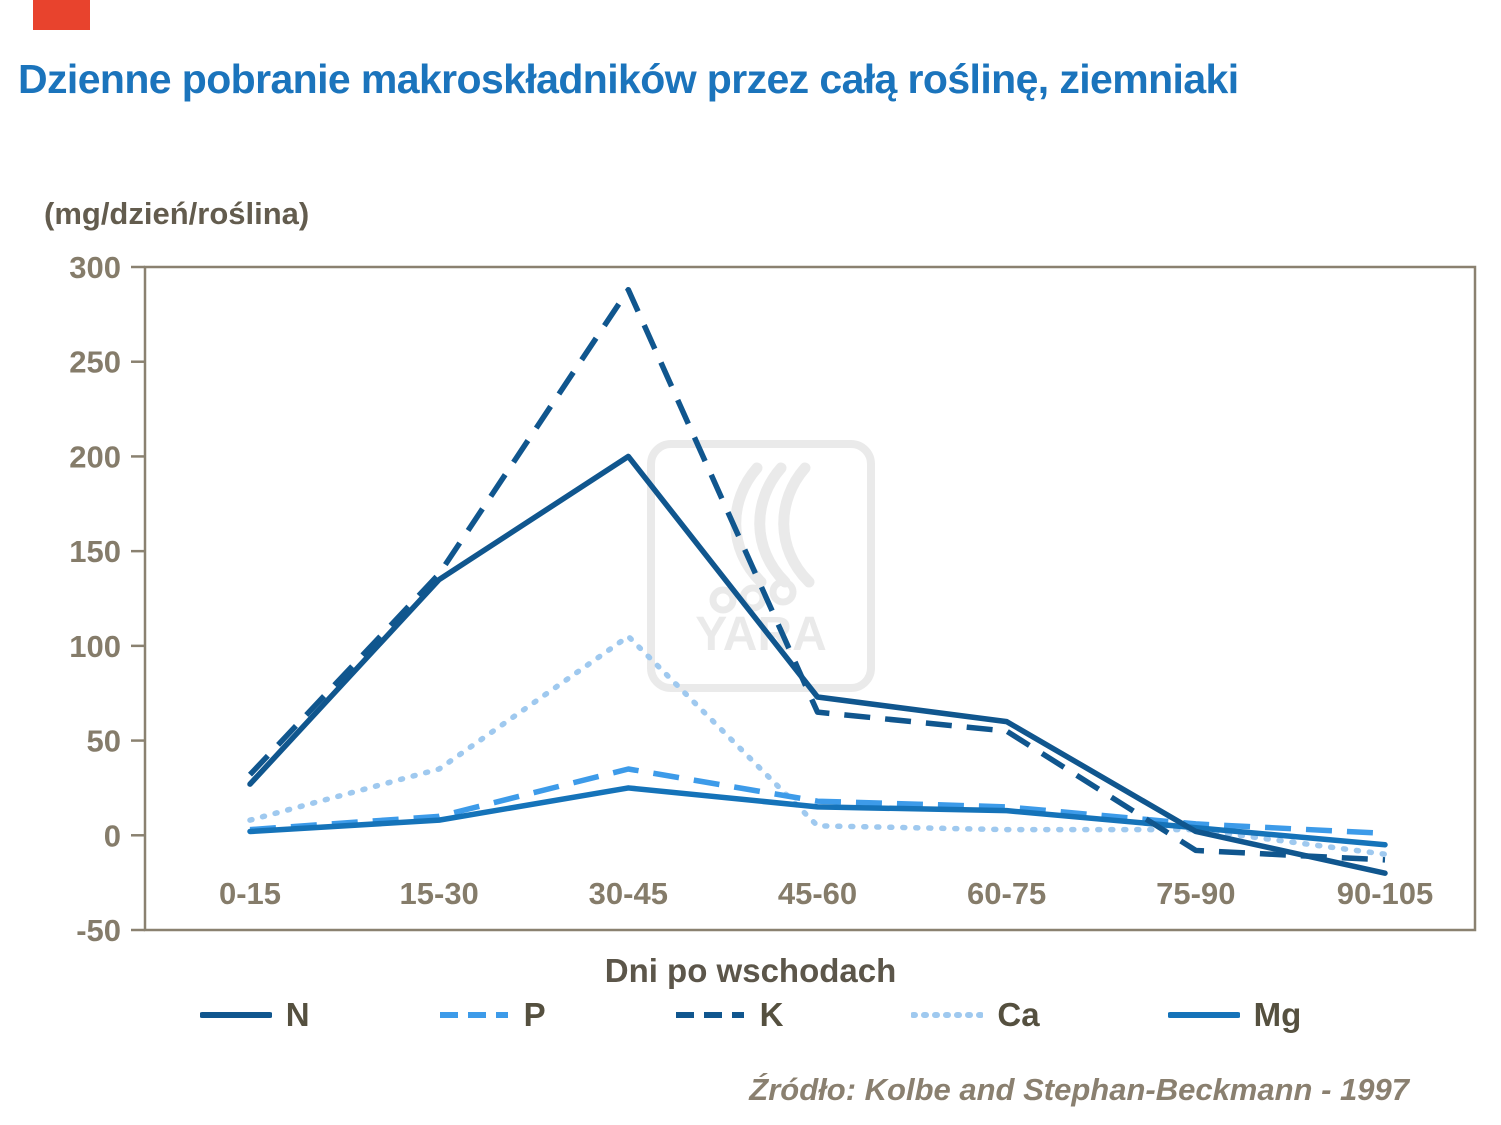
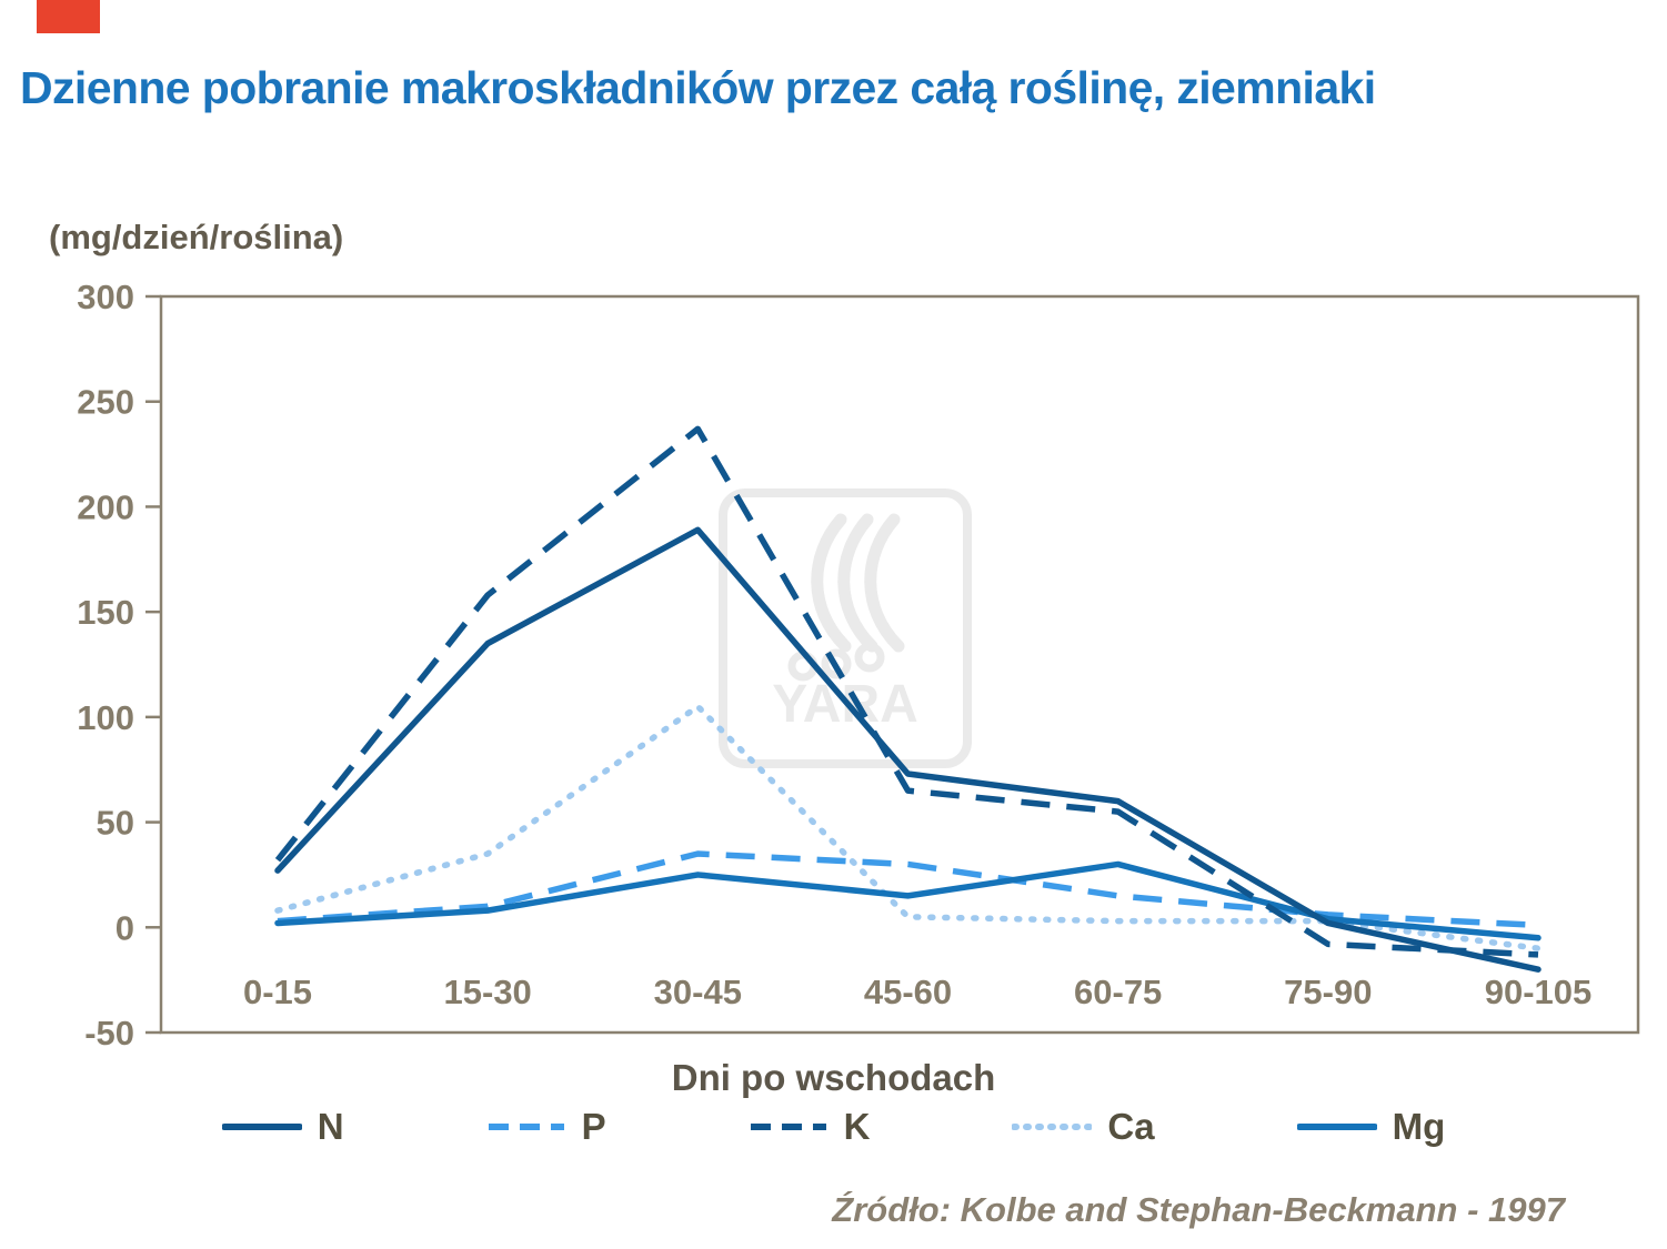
K/15-30: 138 -> 158
N/30-45: 200 -> 189
K/30-45: 288 -> 237
P/45-60: 18 -> 30
Mg/60-75: 13 -> 30
